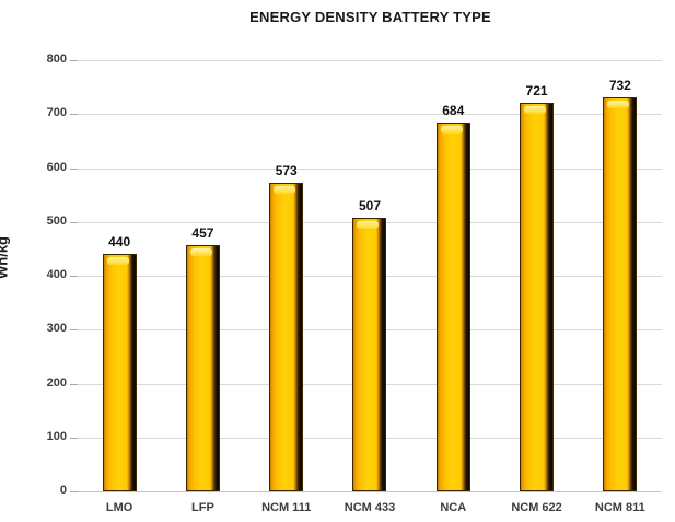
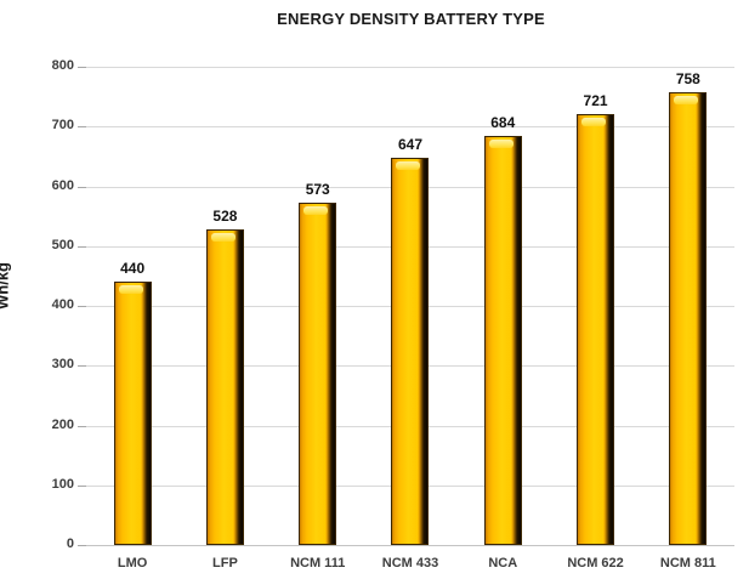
LFP: 457 -> 528
NCM 433: 507 -> 647
NCM 811: 732 -> 758
